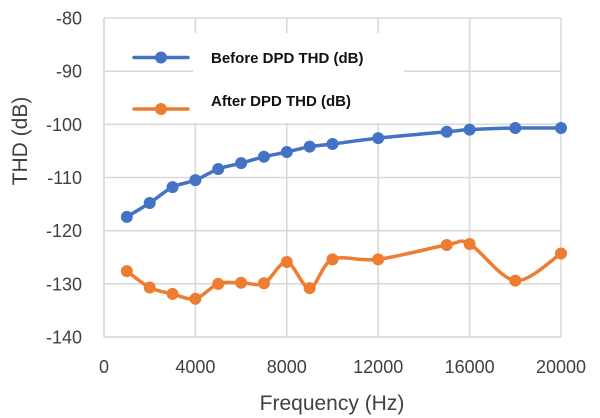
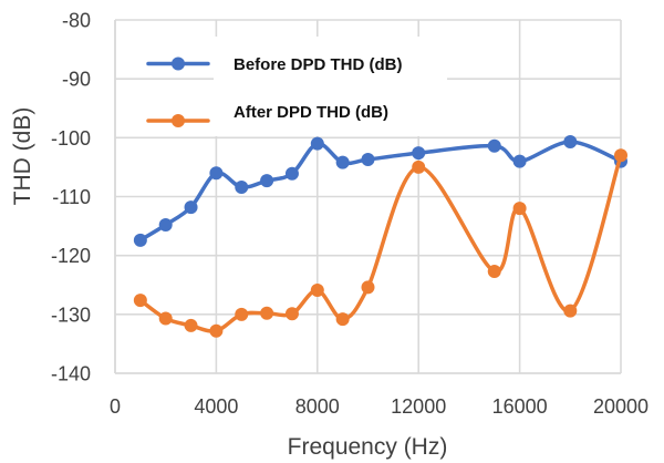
Before DPD THD (dB)/4000: -110 -> -106
Before DPD THD (dB)/8000: -105 -> -101
After DPD THD (dB)/12000: -125 -> -105
Before DPD THD (dB)/16000: -101 -> -104
After DPD THD (dB)/16000: -122 -> -112
Before DPD THD (dB)/20000: -101 -> -104
After DPD THD (dB)/20000: -124 -> -103
